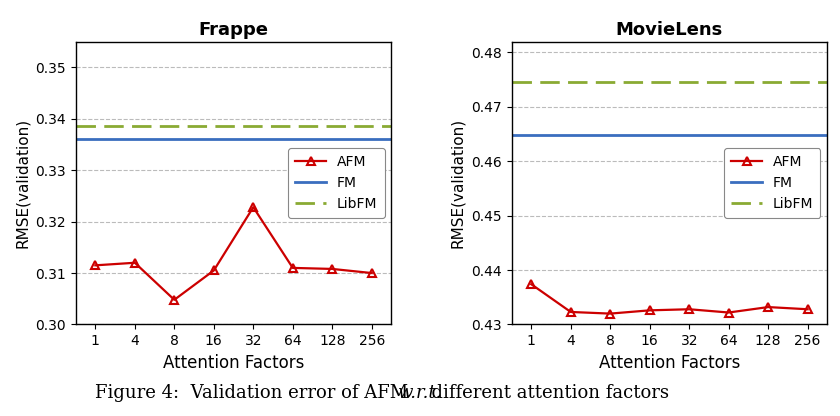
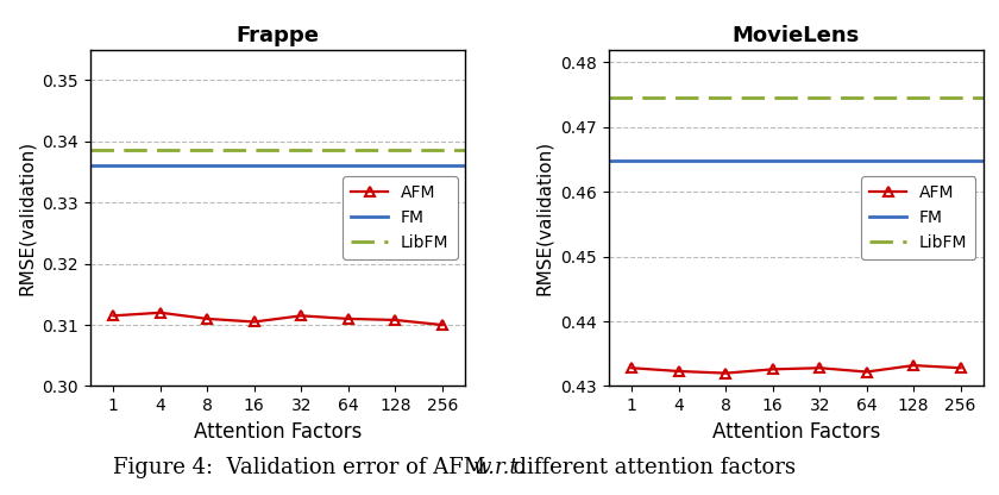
Frappe/8: 0.3048 -> 0.3110
Frappe/32: 0.3228 -> 0.3115
MovieLens/1: 0.4374 -> 0.4328
